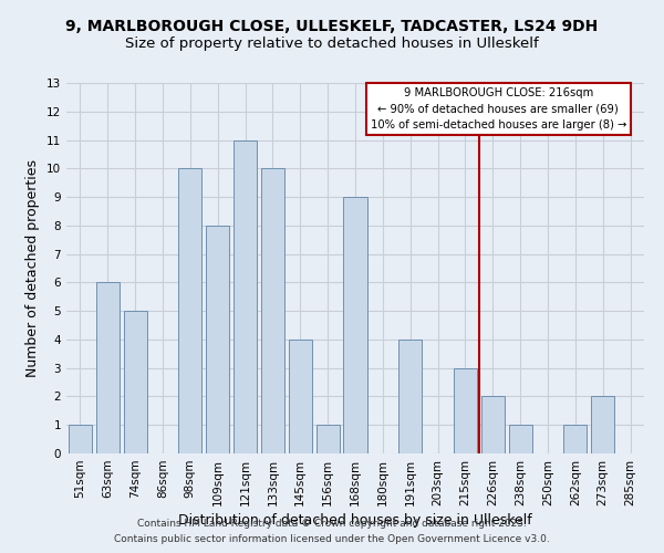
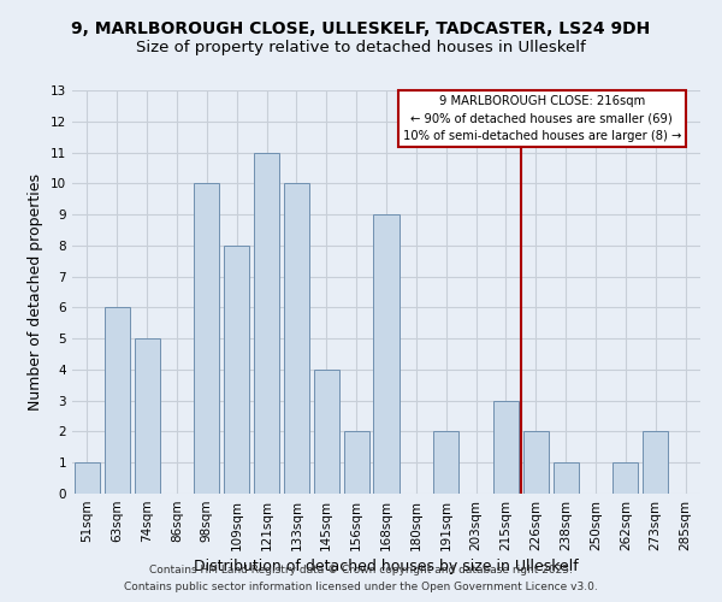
156sqm: 1 -> 2
191sqm: 4 -> 2
